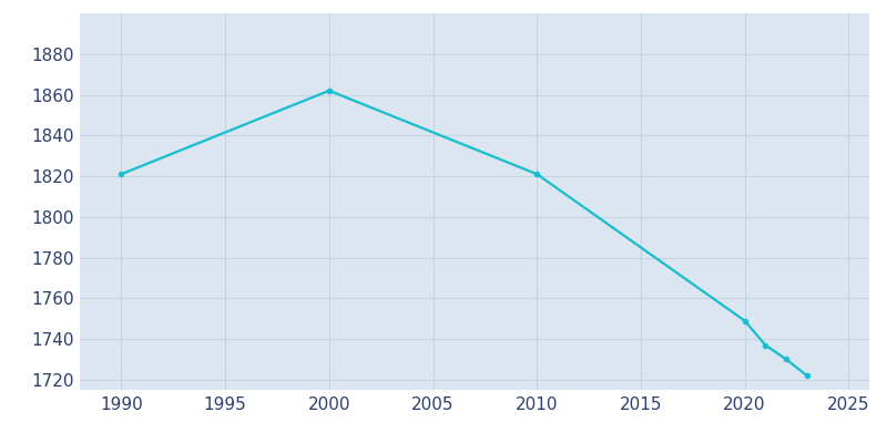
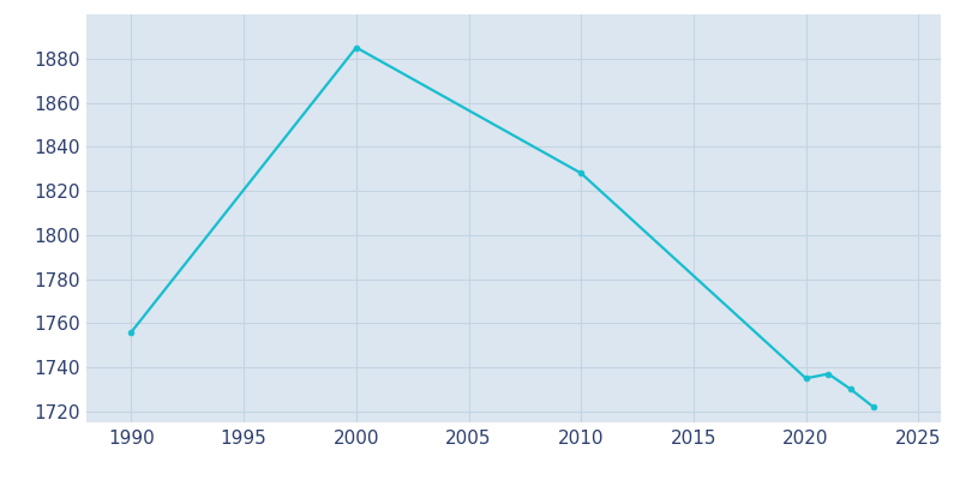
1990: 1821 -> 1756
2000: 1862 -> 1885
2010: 1821 -> 1828
2020: 1749 -> 1735
